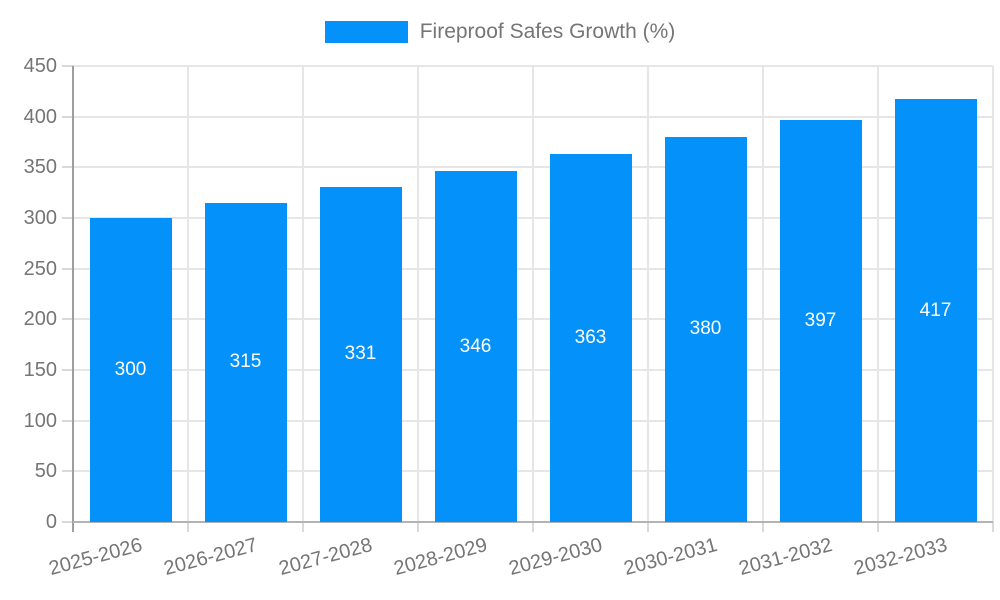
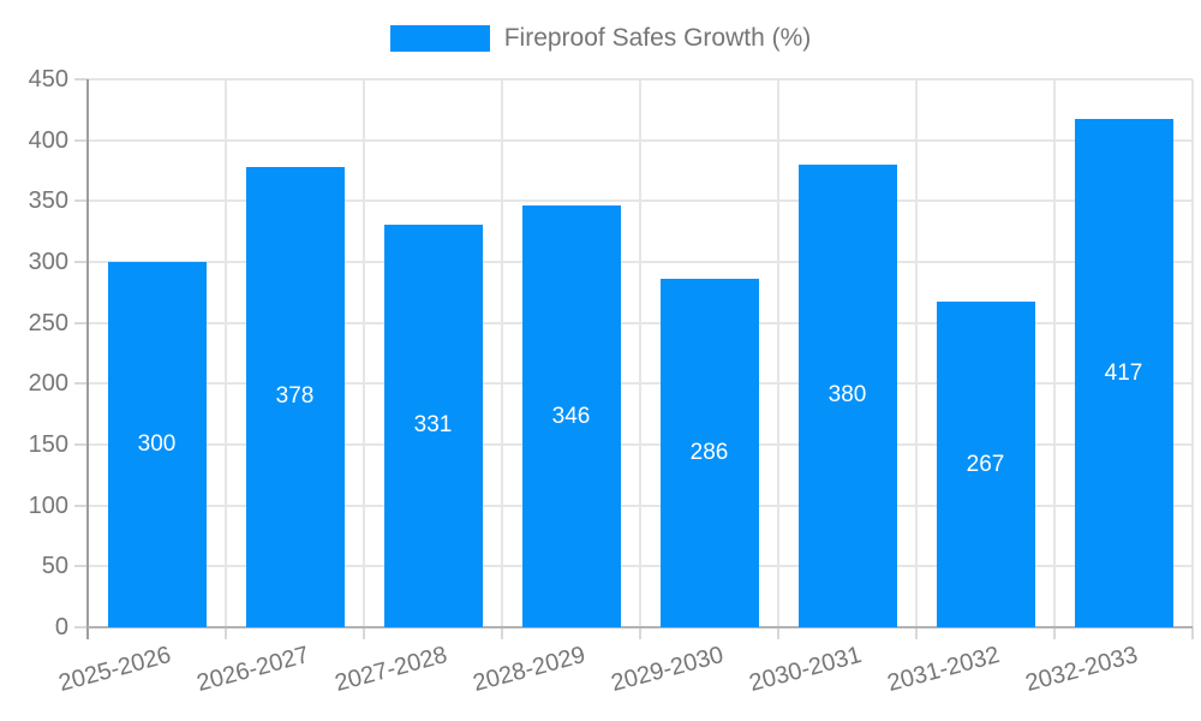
2026-2027: 315 -> 378
2029-2030: 363 -> 286
2031-2032: 397 -> 267
